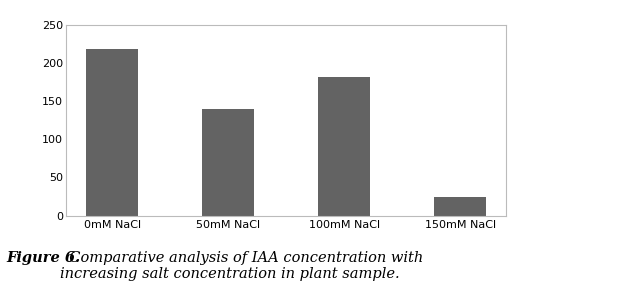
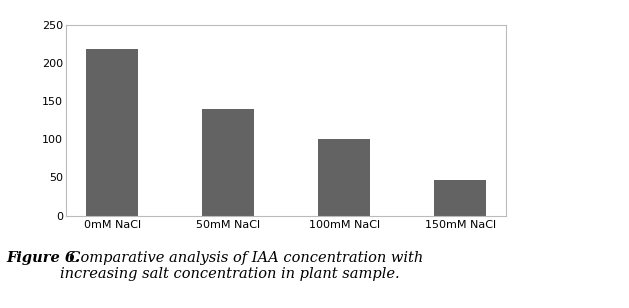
100mM NaCl: 182 -> 100
150mM NaCl: 24 -> 46
